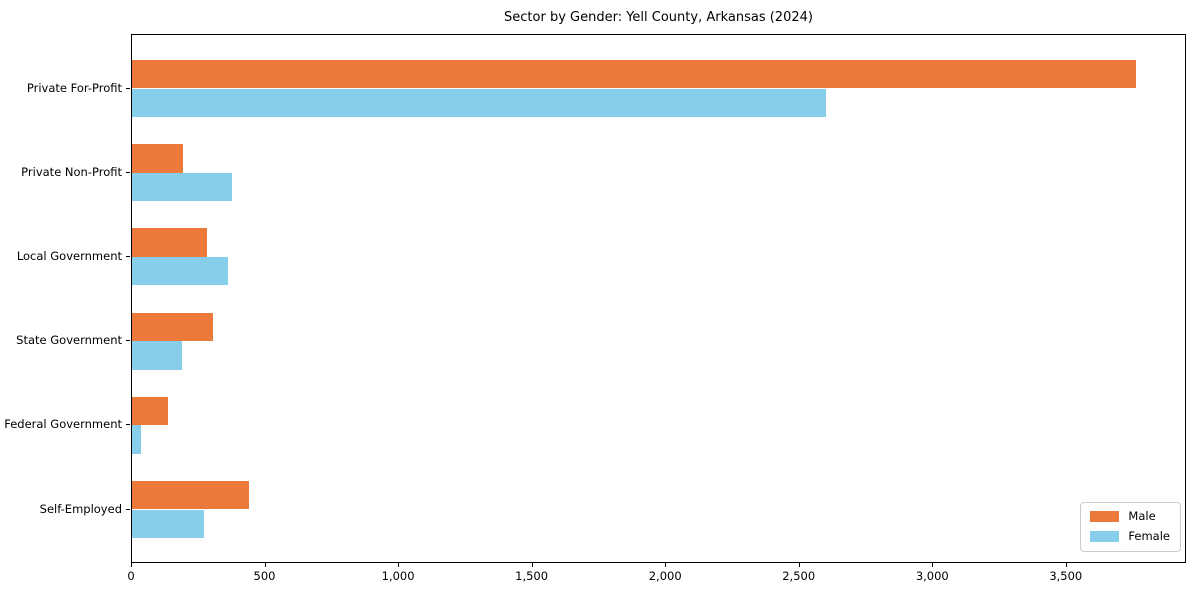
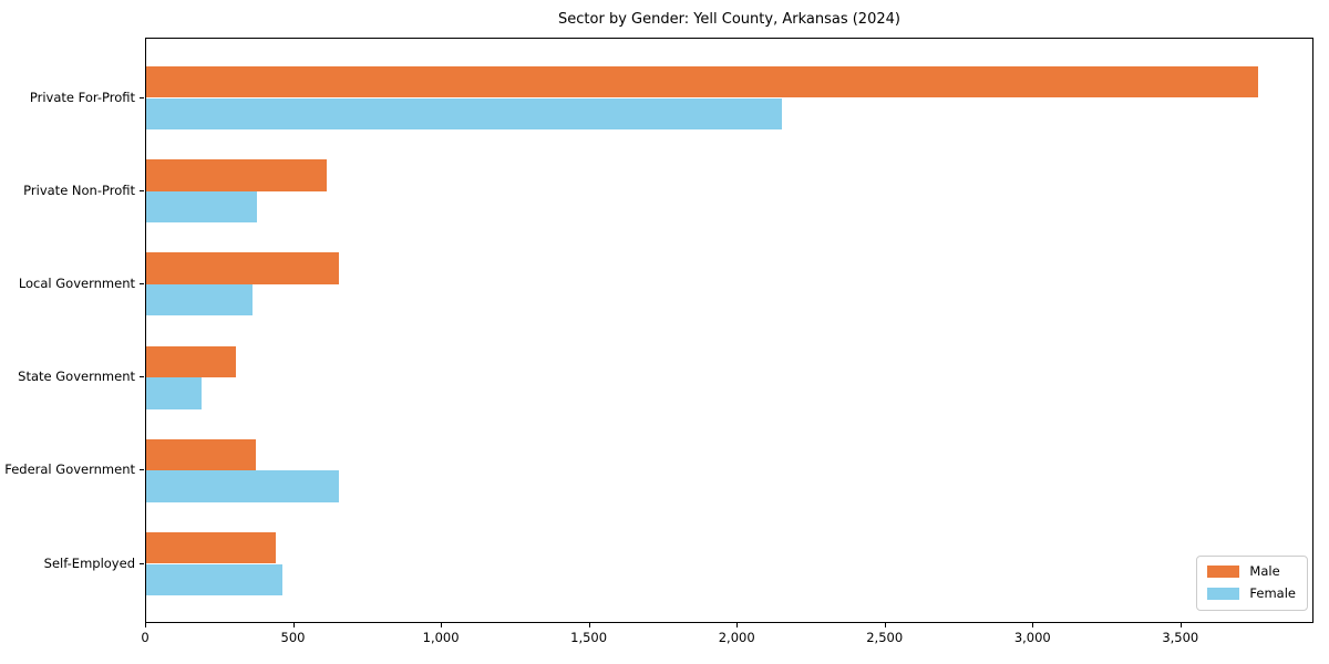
Female/Private For-Profit: 2600 -> 2150
Male/Private Non-Profit: 190 -> 610
Male/Local Government: 280 -> 650
Male/Federal Government: 130 -> 370
Female/Federal Government: 30 -> 650
Female/Self-Employed: 270 -> 460
